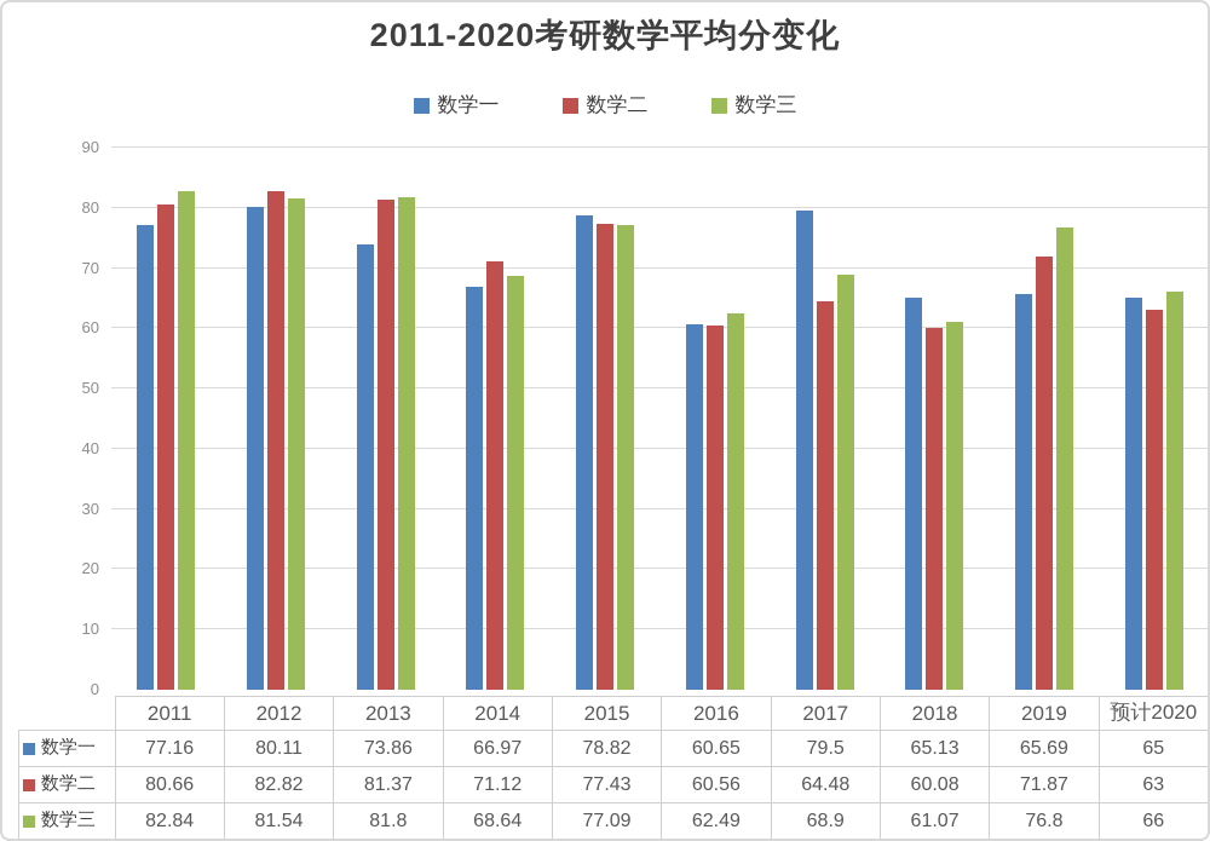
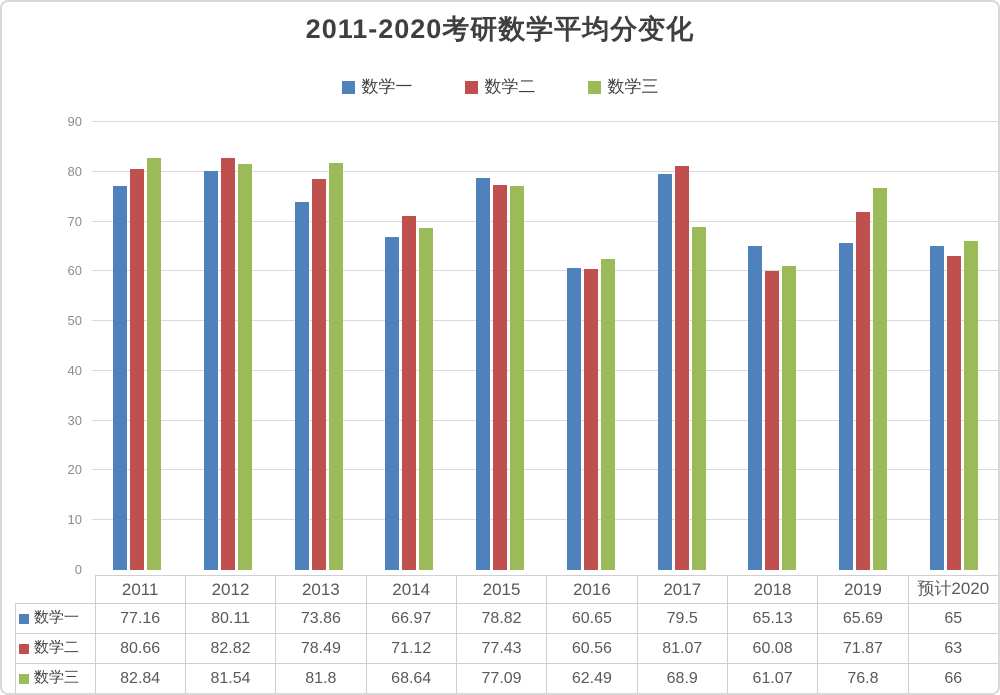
数学二/2013: 81.37 -> 78.49
数学二/2017: 64.48 -> 81.07
